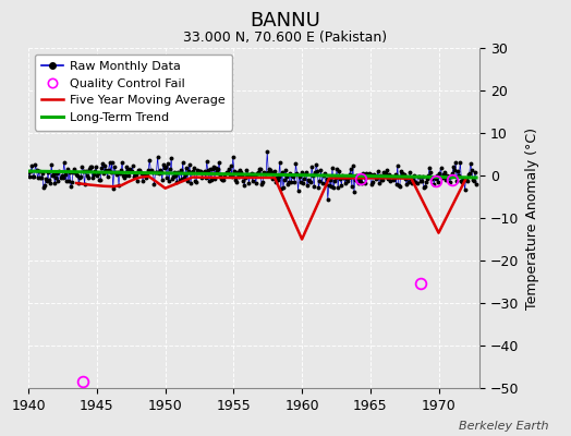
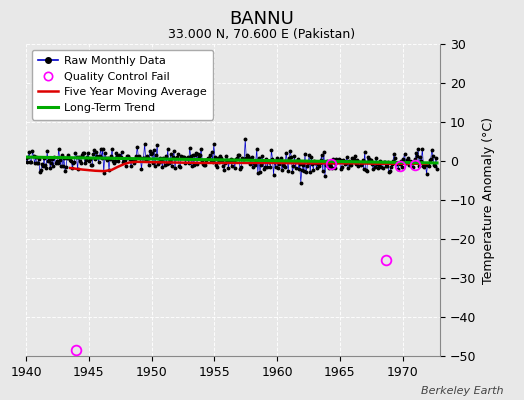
Five Year Moving Average/1950: -3.0 -> -0.3
Five Year Moving Average/1960: -15.0 -> -0.5
Five Year Moving Average/1970: -13.5 -> -0.7
